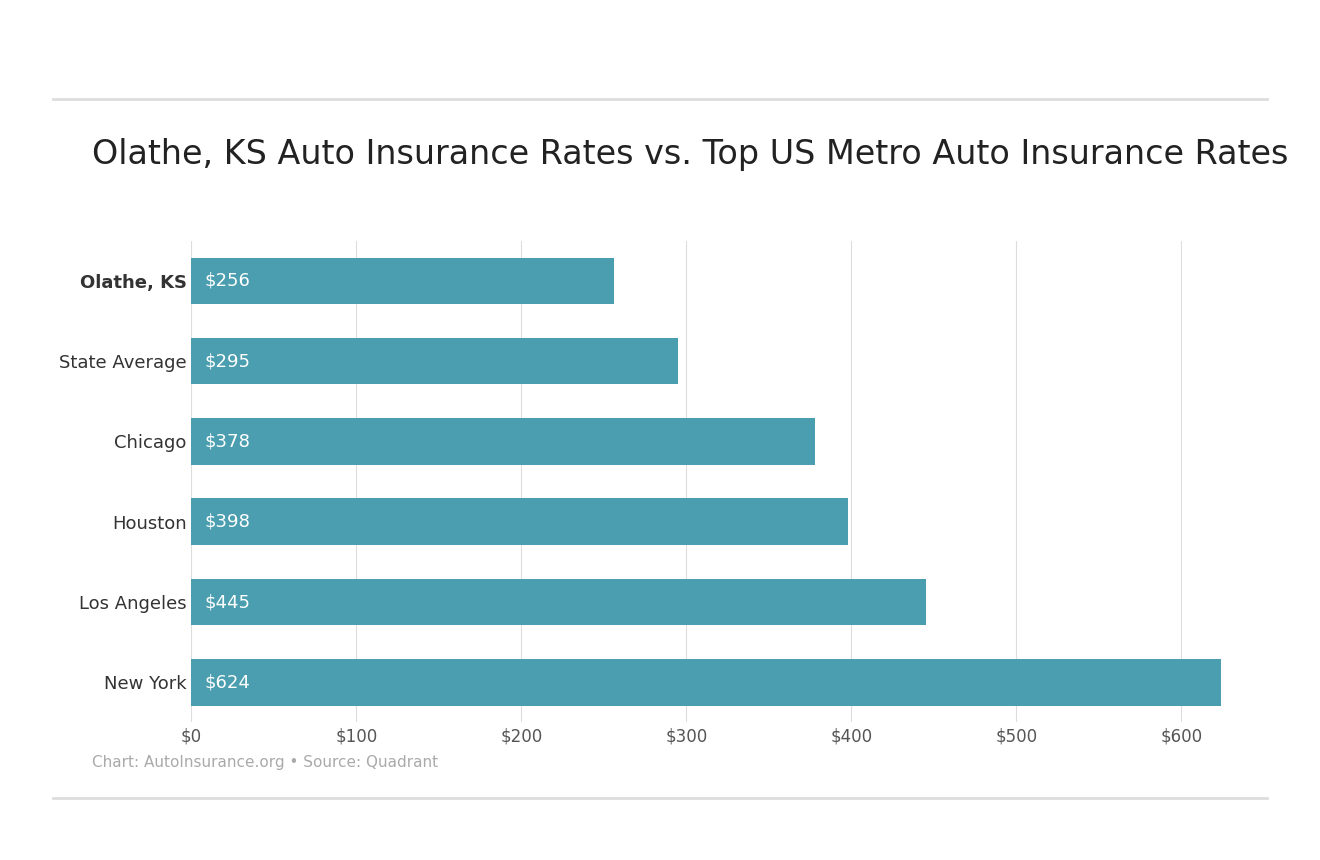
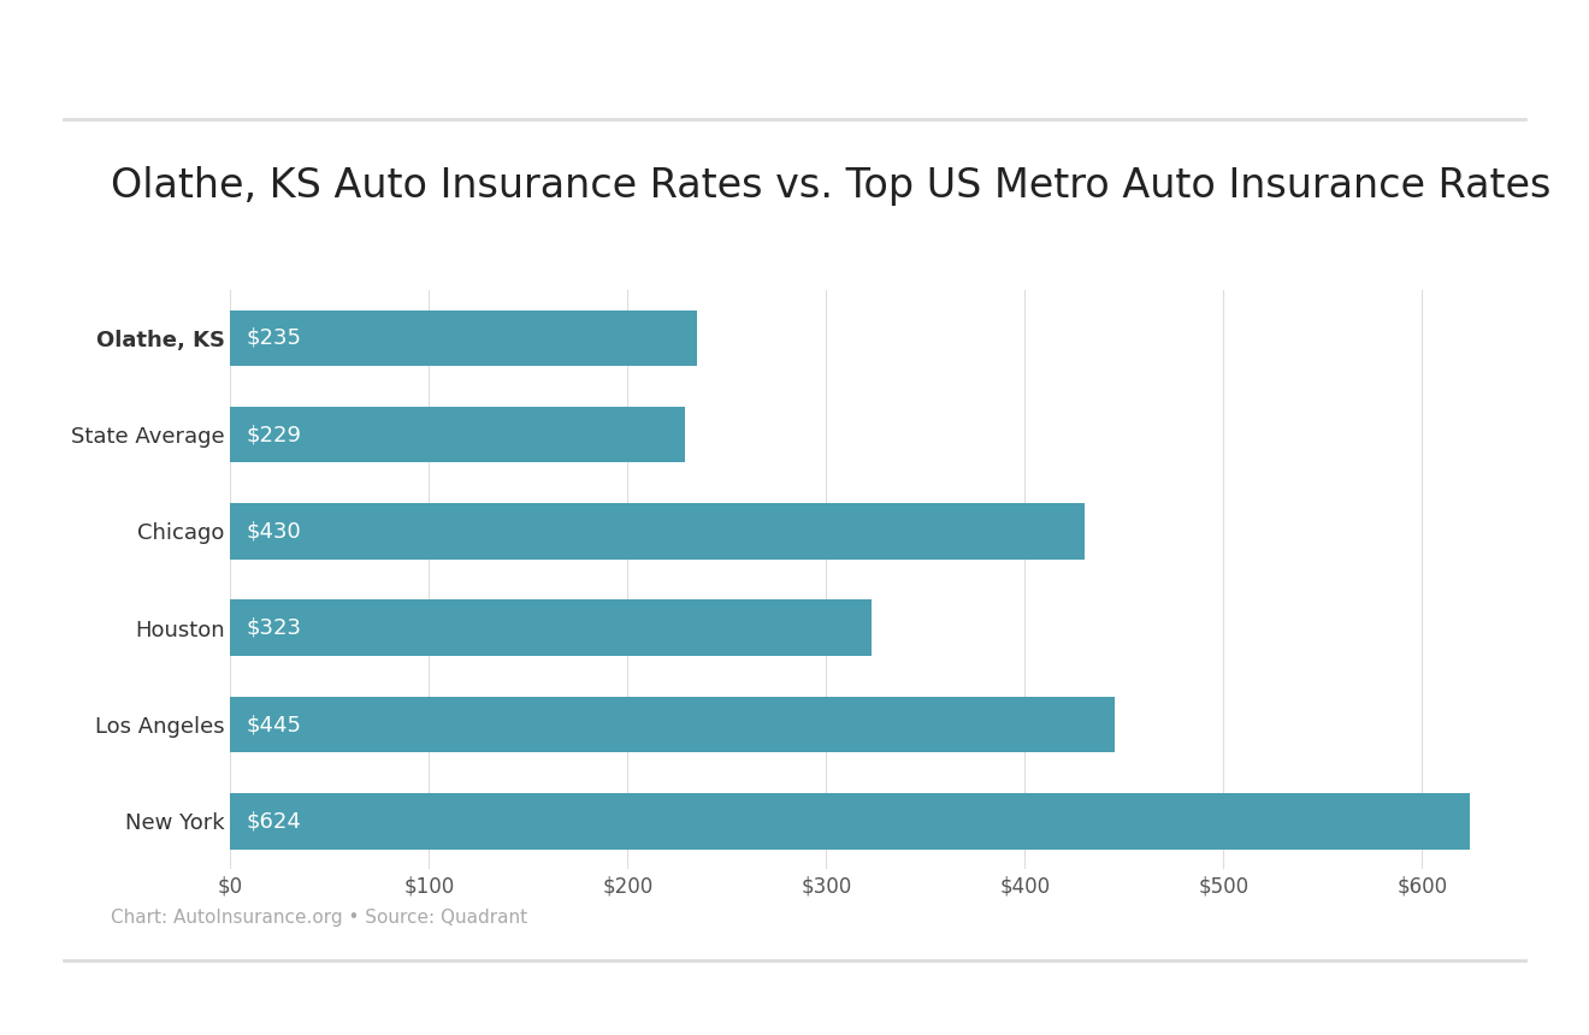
Olathe, KS: $256 -> $235
State Average: $295 -> $229
Chicago: $378 -> $430
Houston: $398 -> $323
